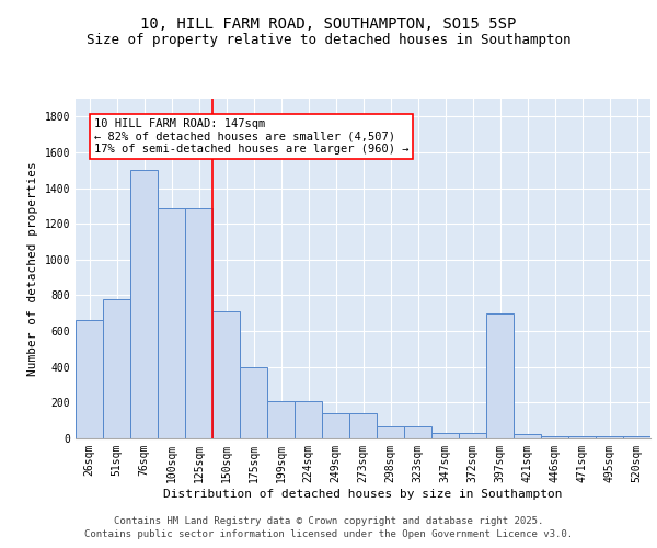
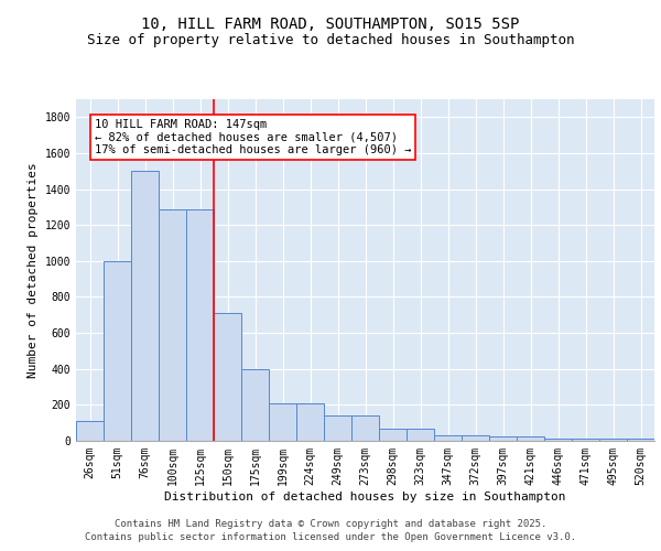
26sqm: 660 -> 110
51sqm: 780 -> 1000
397sqm: 700 -> 20
